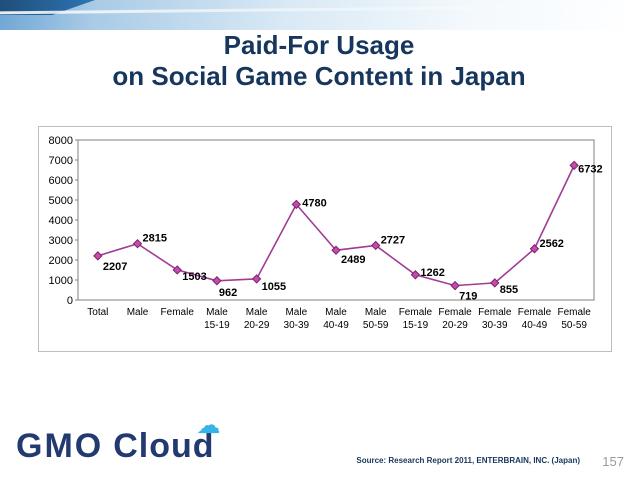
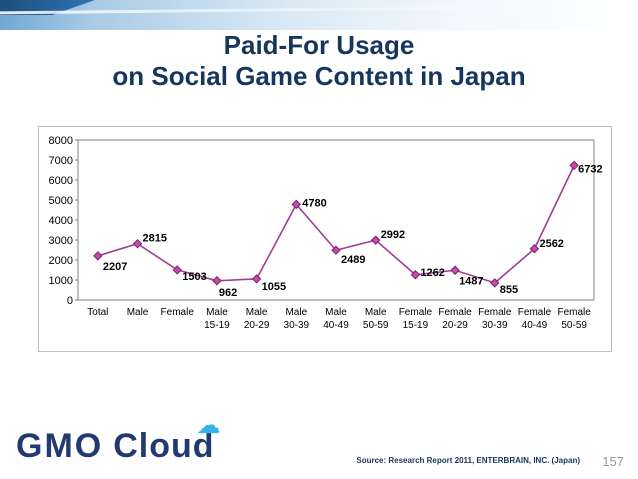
Male 50-59: 2727 -> 2992
Female 20-29: 719 -> 1487
